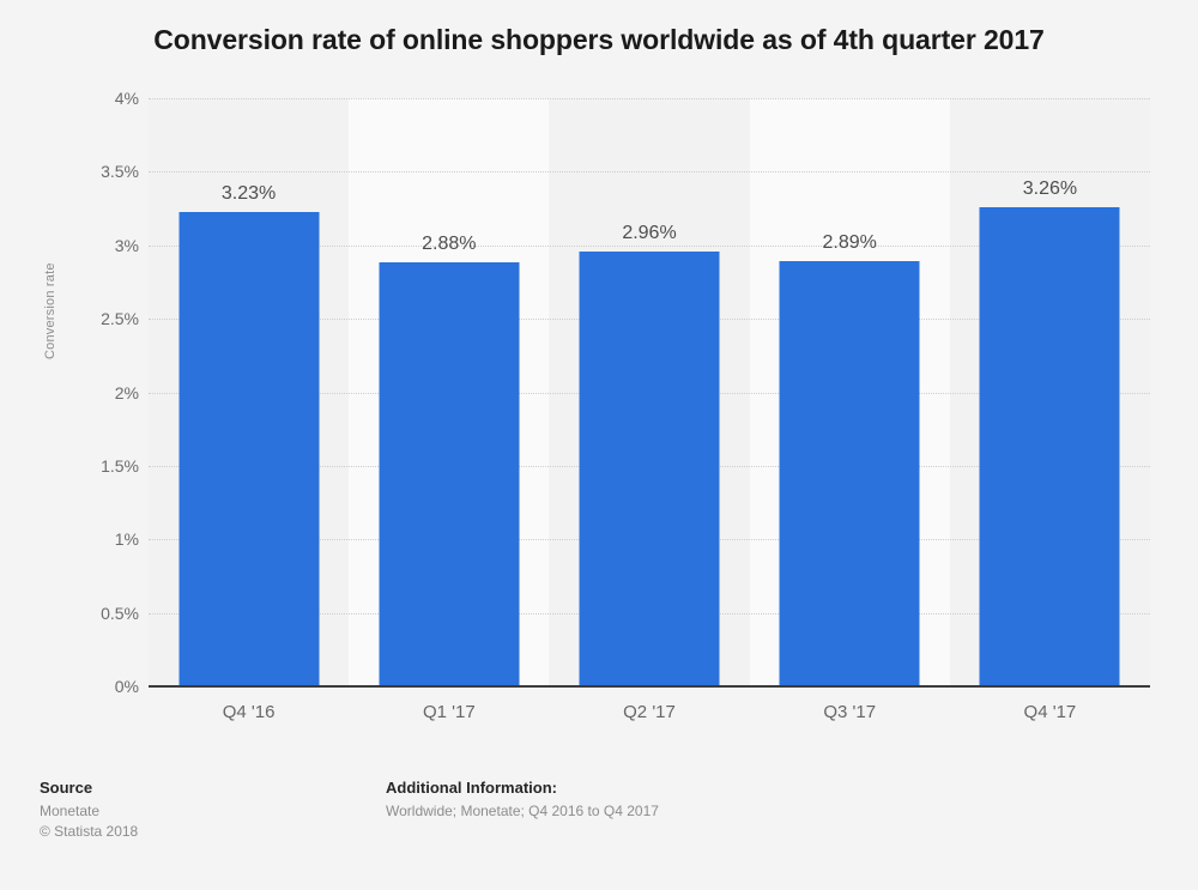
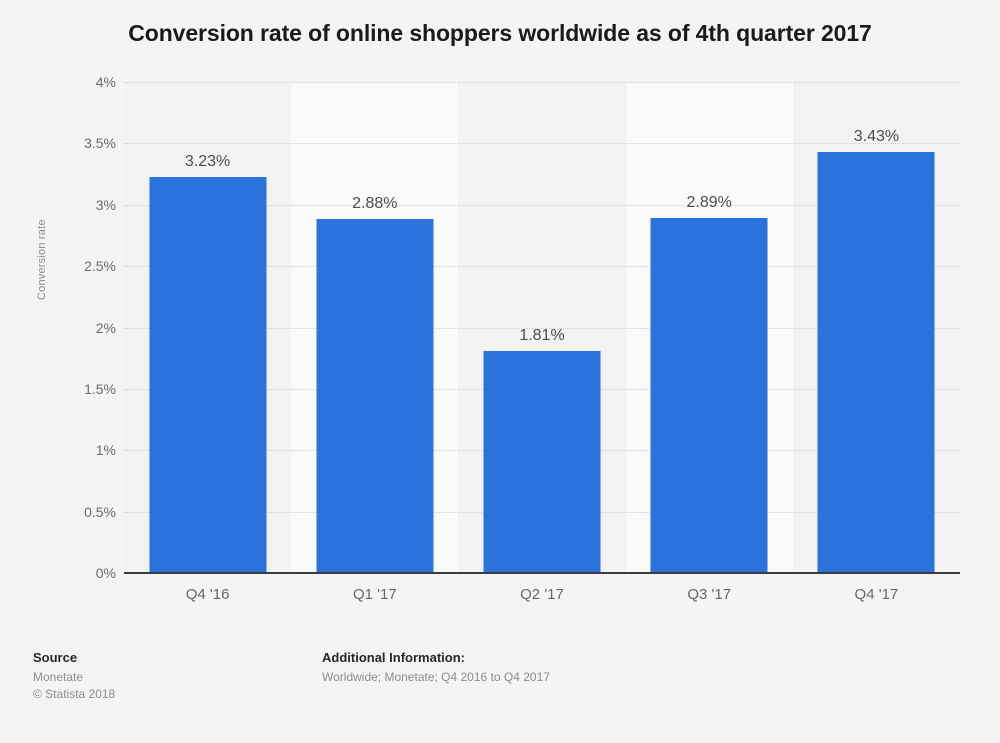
Q2 '17: 2.96% -> 1.81%
Q4 '17: 3.26% -> 3.43%
